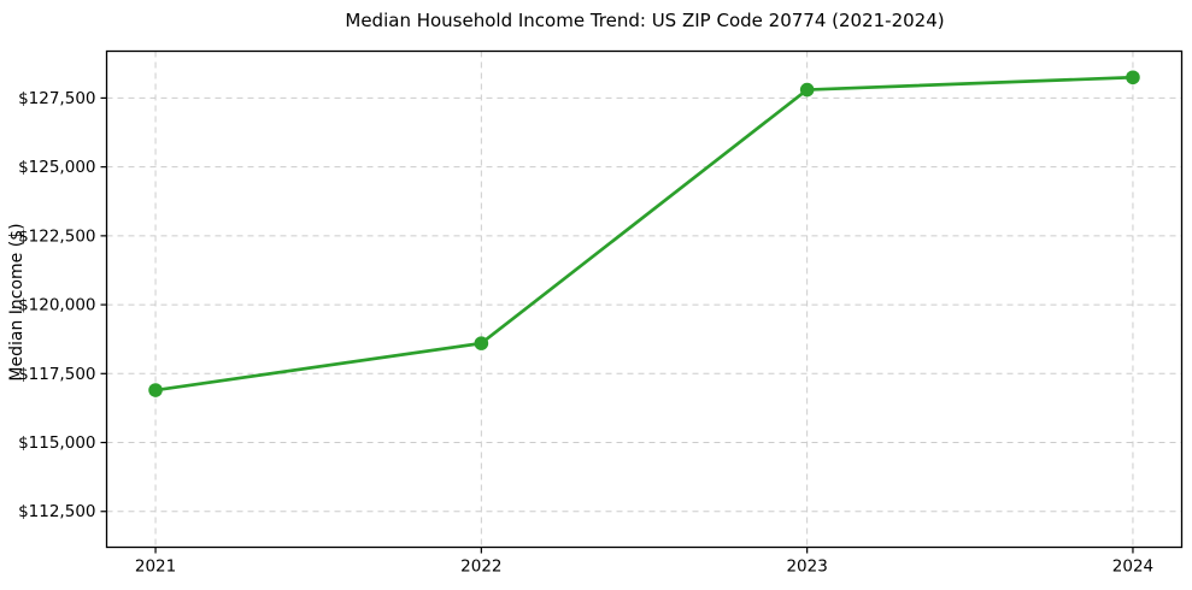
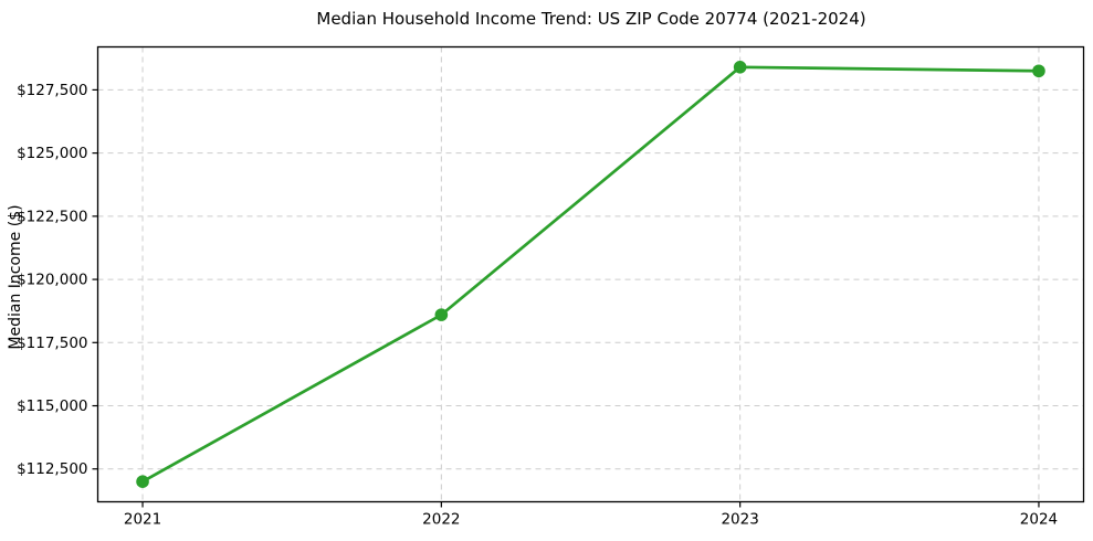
2021: $116900 -> $112000
2023: $127800 -> $128400
